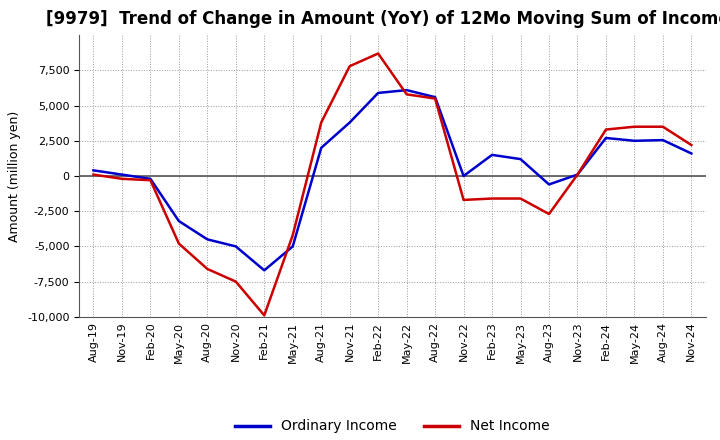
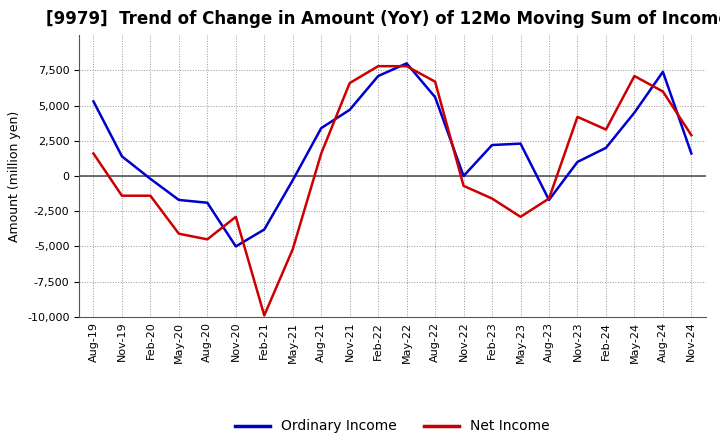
Ordinary Income/Aug-19: 400 -> 5,300
Net Income/Aug-19: 100 -> 1,600
Ordinary Income/Nov-19: 100 -> 1,400
Net Income/Nov-19: -200 -> -1,400
Net Income/Feb-20: -300 -> -1,400
Ordinary Income/May-20: -3,200 -> -1,700
Net Income/May-20: -4,800 -> -4,100
Ordinary Income/Aug-20: -4,500 -> -1,900
Net Income/Aug-20: -6,600 -> -4,500
Net Income/Nov-20: -7,500 -> -2,900
Ordinary Income/Feb-21: -6,700 -> -3,800
Ordinary Income/May-21: -5,000 -> -300
Net Income/May-21: -4,200 -> -5,200
Ordinary Income/Aug-21: 2,000 -> 3,400
Net Income/Aug-21: 3,800 -> 1,600
Ordinary Income/Nov-21: 3,800 -> 4,700
Net Income/Nov-21: 7,800 -> 6,600
Ordinary Income/Feb-22: 5,900 -> 7,100
Net Income/Feb-22: 8,700 -> 7,800
Ordinary Income/May-22: 6,100 -> 8,000
Net Income/May-22: 5,800 -> 7,800
Net Income/Aug-22: 5,500 -> 6,700
Net Income/Nov-22: -1,700 -> -700
Ordinary Income/Feb-23: 1,500 -> 2,200
Ordinary Income/May-23: 1,200 -> 2,300
Net Income/May-23: -1,600 -> -2,900
Ordinary Income/Aug-23: -600 -> -1,700
Net Income/Aug-23: -2,700 -> -1,600
Ordinary Income/Nov-23: 100 -> 1,000
Net Income/Nov-23: 100 -> 4,200
Ordinary Income/Feb-24: 2,700 -> 2,000
Ordinary Income/May-24: 2,500 -> 4,500
Net Income/May-24: 3,500 -> 7,100
Ordinary Income/Aug-24: 2,600 -> 7,400
Net Income/Aug-24: 3,500 -> 6,000
Net Income/Nov-24: 2,200 -> 2,900
